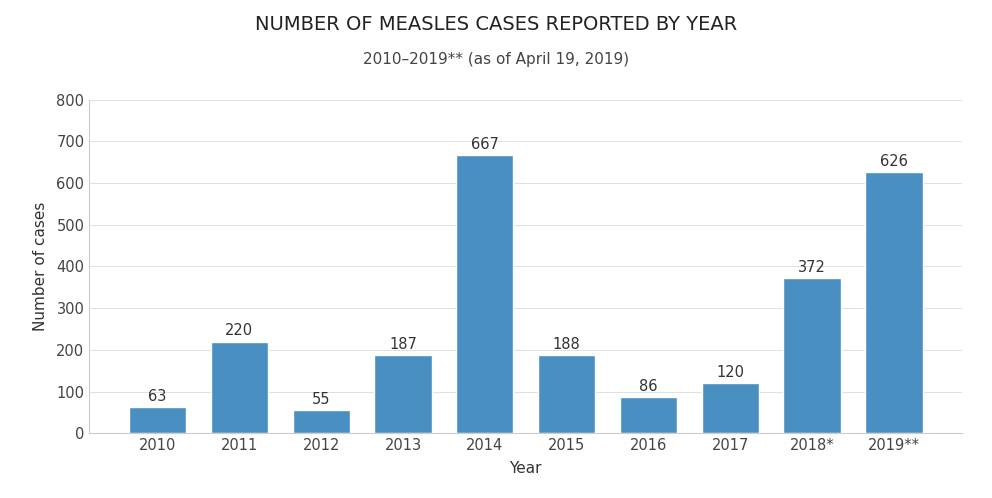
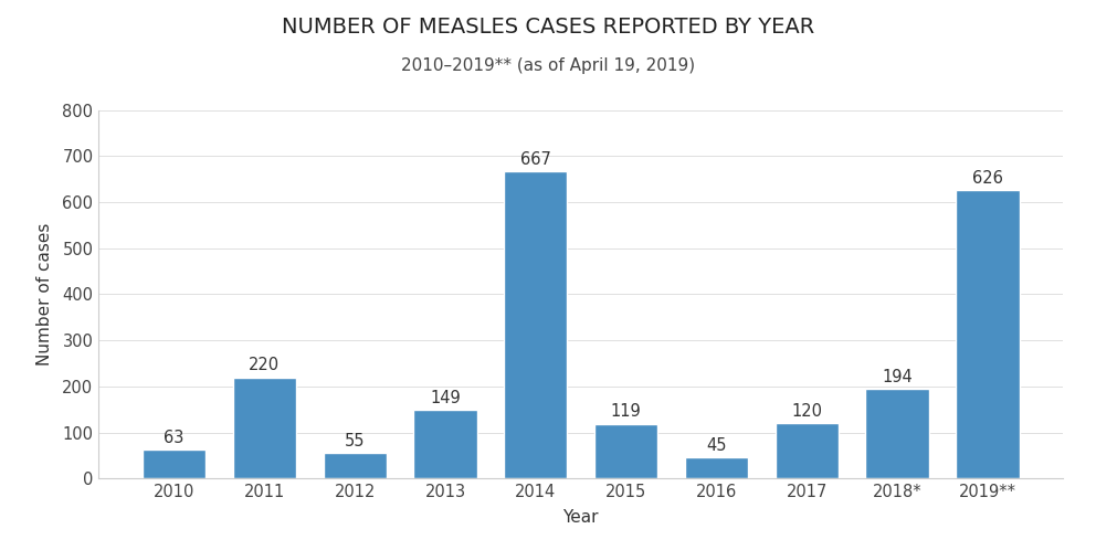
2013: 187 -> 149
2015: 188 -> 119
2016: 86 -> 45
2018*: 372 -> 194
